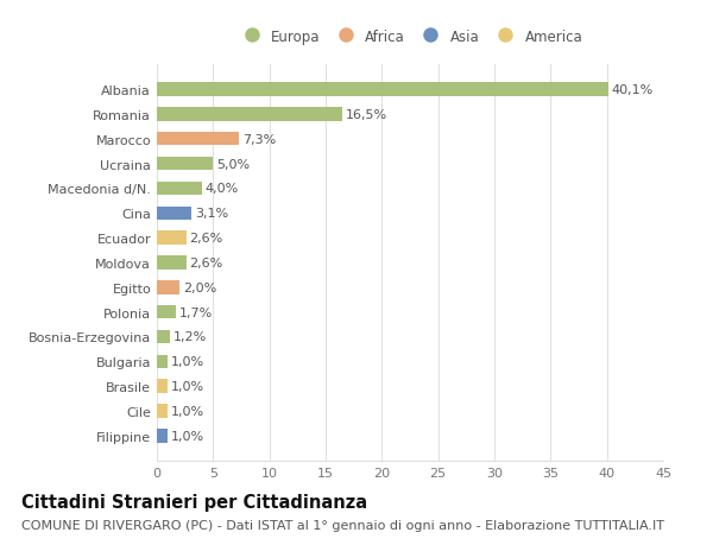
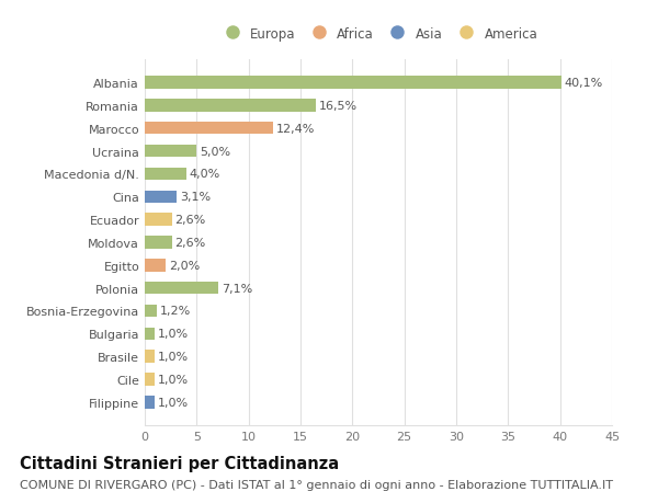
Marocco: 7,3% -> 12,4%
Polonia: 1,7% -> 7,1%
